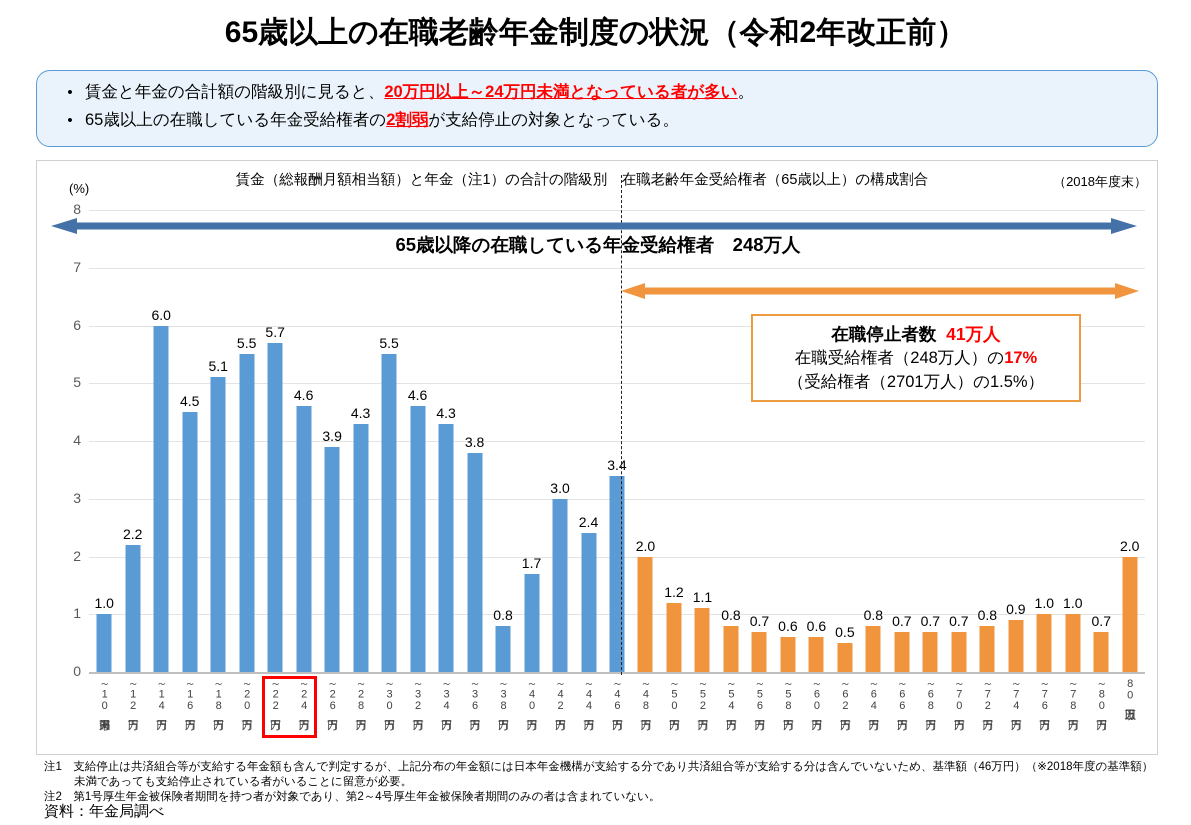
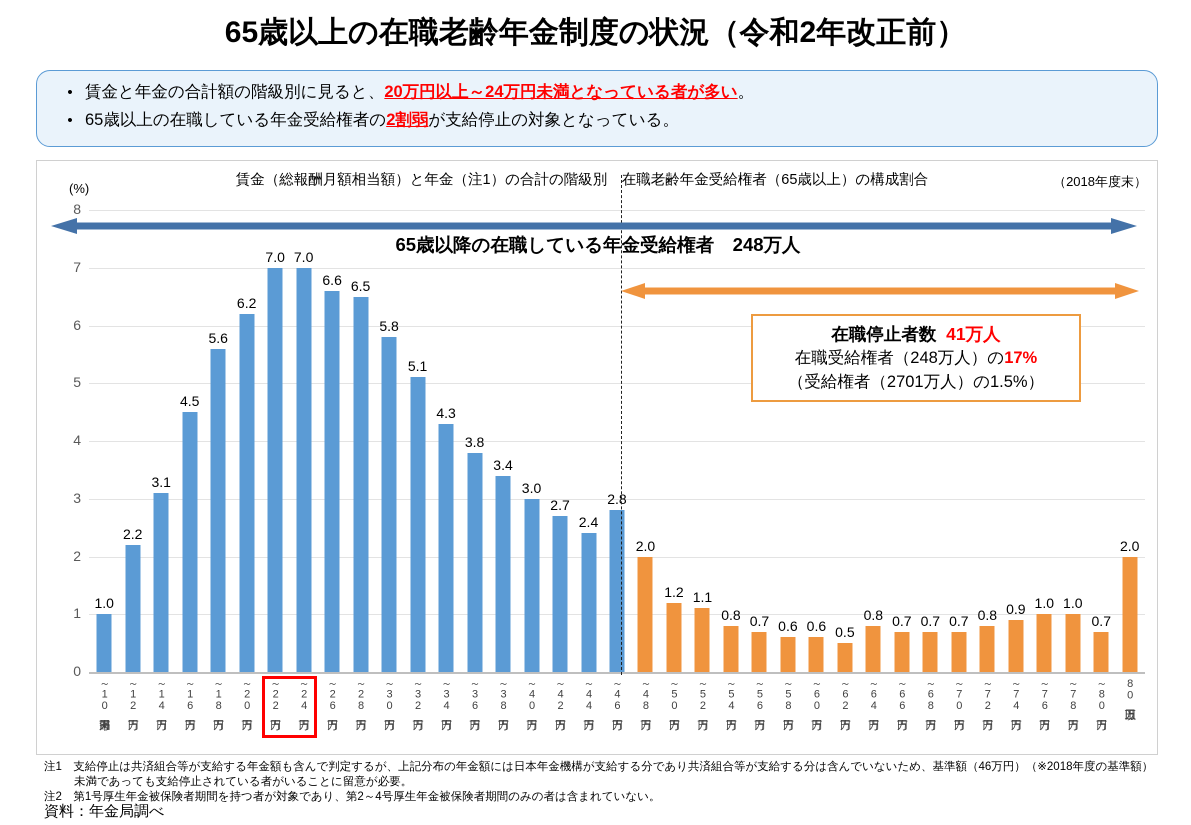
～14万円: 6.0 -> 3.1
～18万円: 5.1 -> 5.6
～20万円: 5.5 -> 6.2
～22万円: 5.7 -> 7.0
～24万円: 4.6 -> 7.0
～26万円: 3.9 -> 6.6
～28万円: 4.3 -> 6.5
～30万円: 5.5 -> 5.8
～32万円: 4.6 -> 5.1
～38万円: 0.8 -> 3.4
～40万円: 1.7 -> 3.0
～42万円: 3.0 -> 2.7
～46万円: 3.4 -> 2.8
